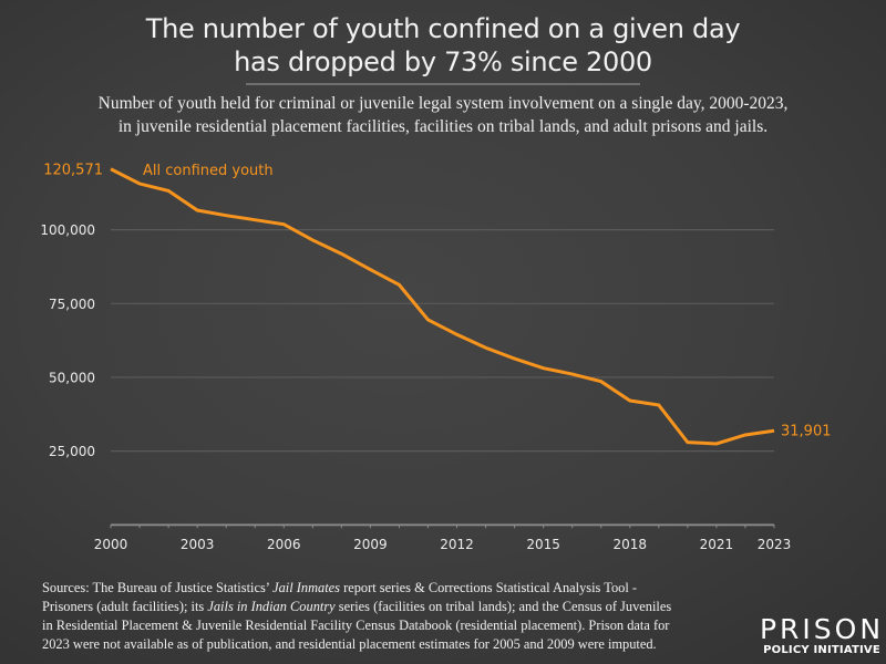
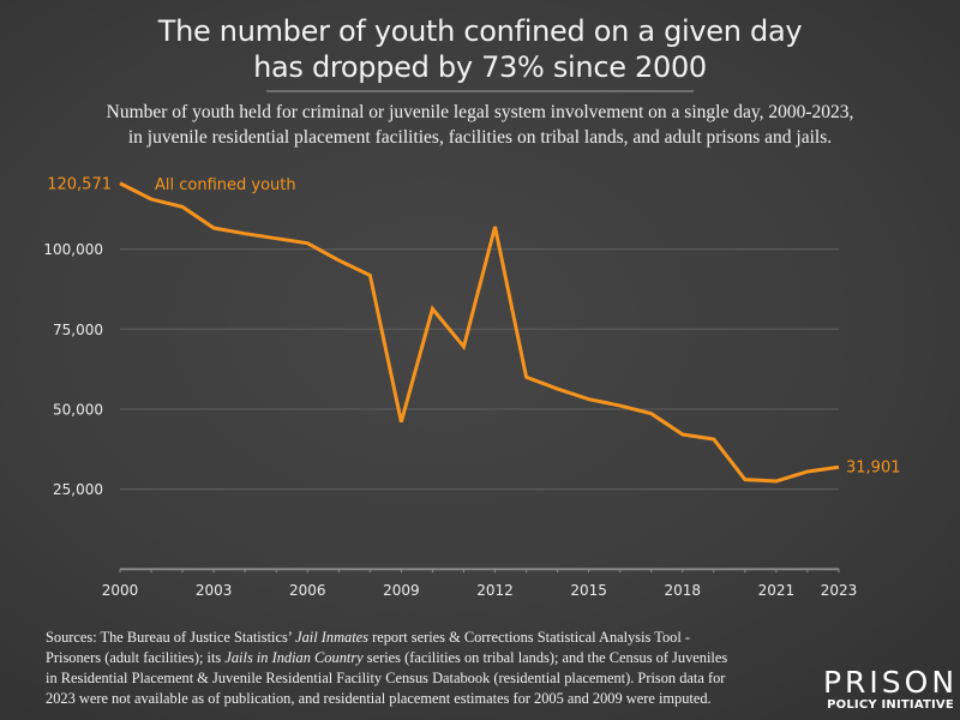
2009: 86000 -> 46000
2012: 64000 -> 107000
